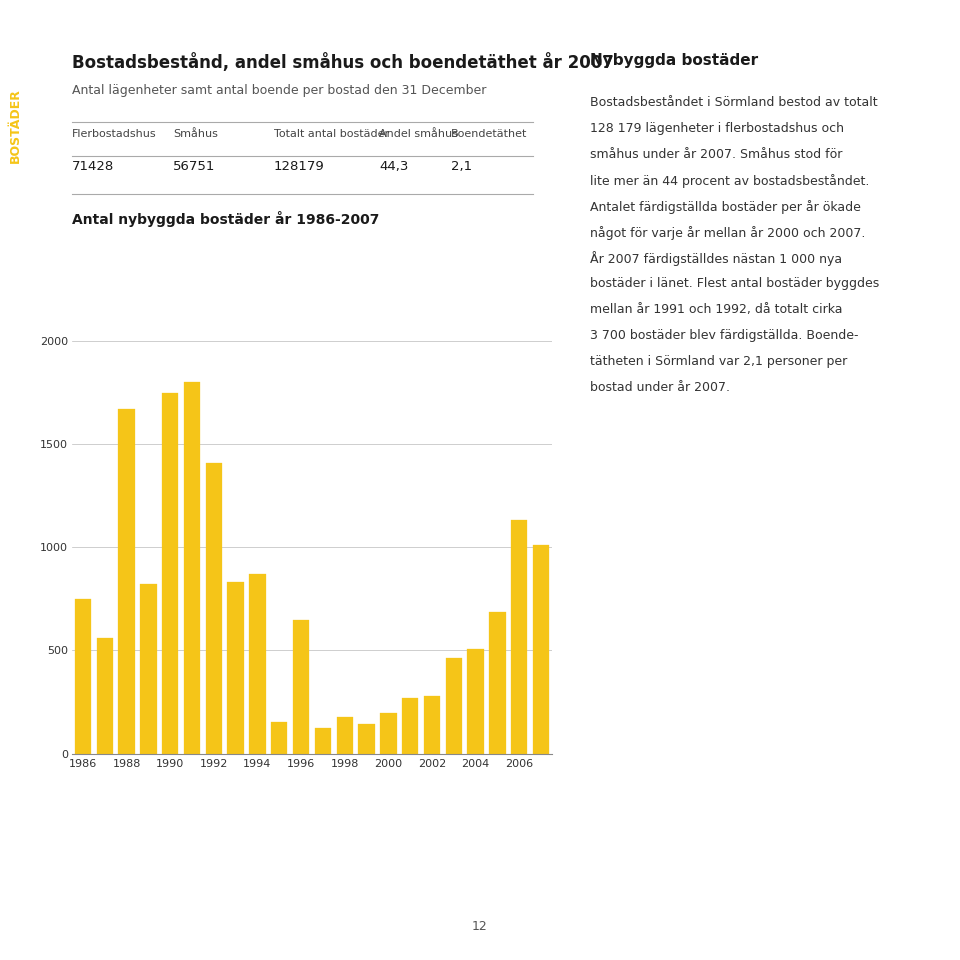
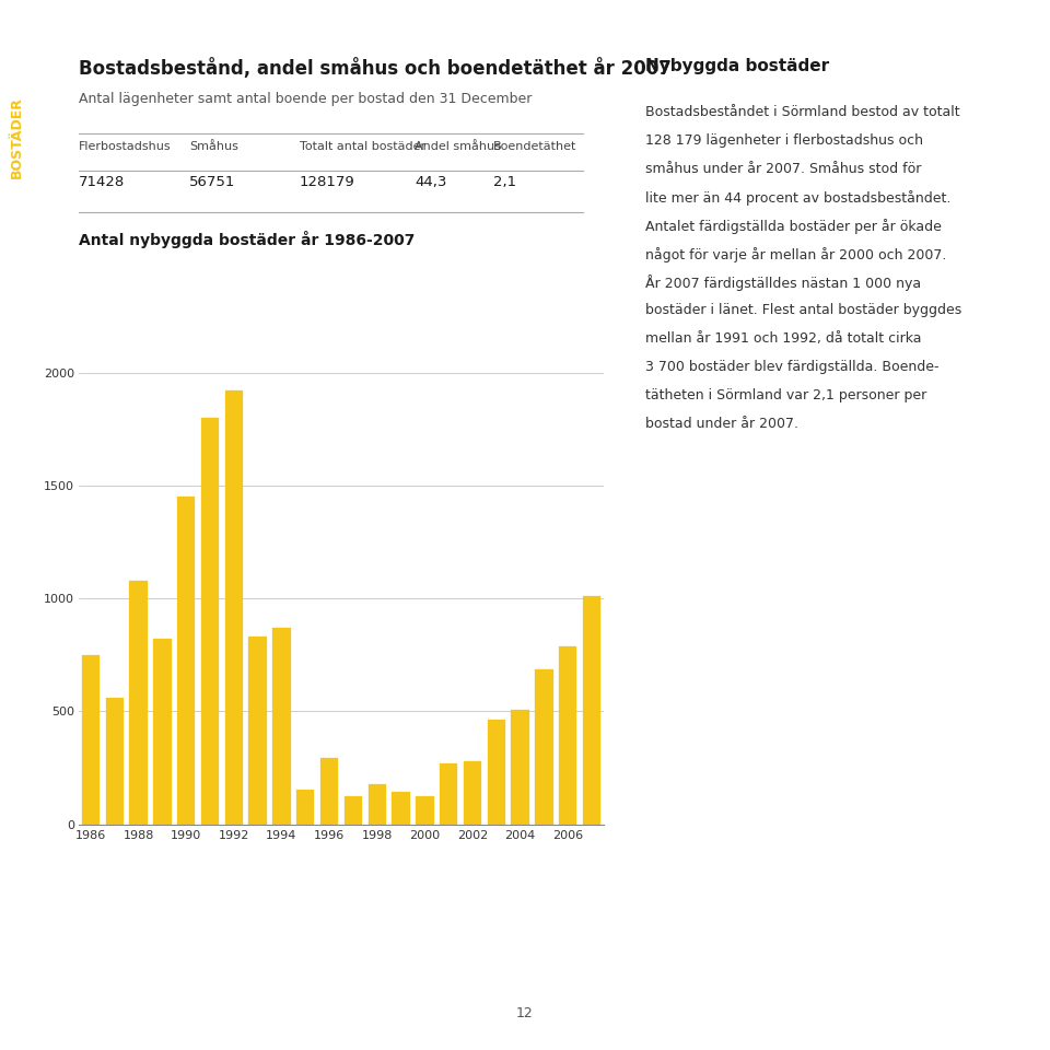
1988: 1670 -> 1080
1990: 1745 -> 1450
1992: 1410 -> 1920
1996: 645 -> 295
2000: 195 -> 125
2006: 1130 -> 790
